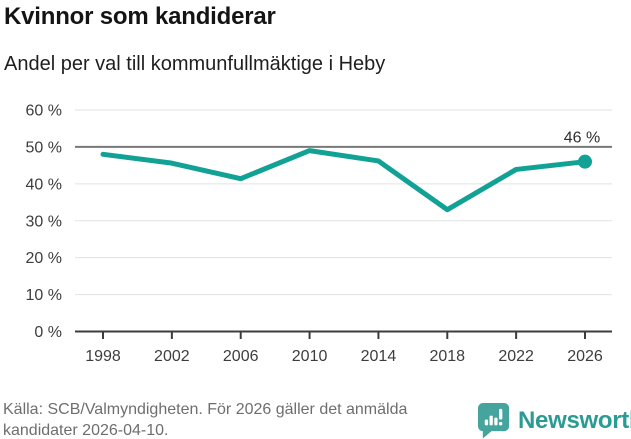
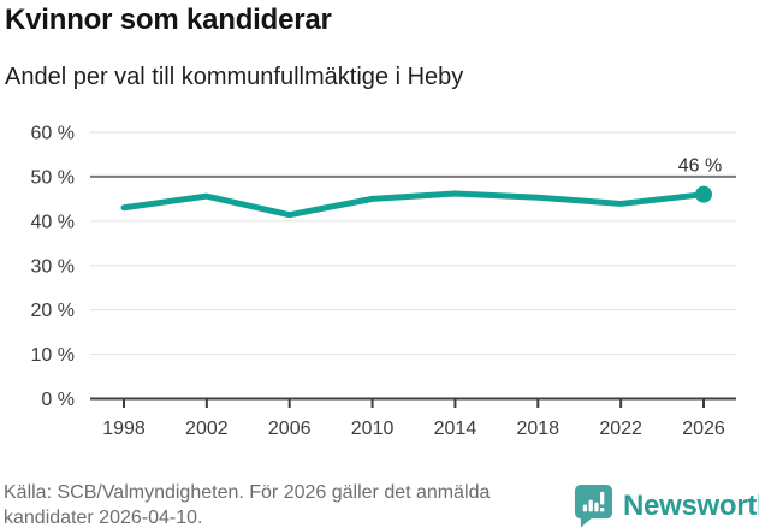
1998: 48% -> 43%
2010: 49% -> 45%
2018: 33% -> 45%
